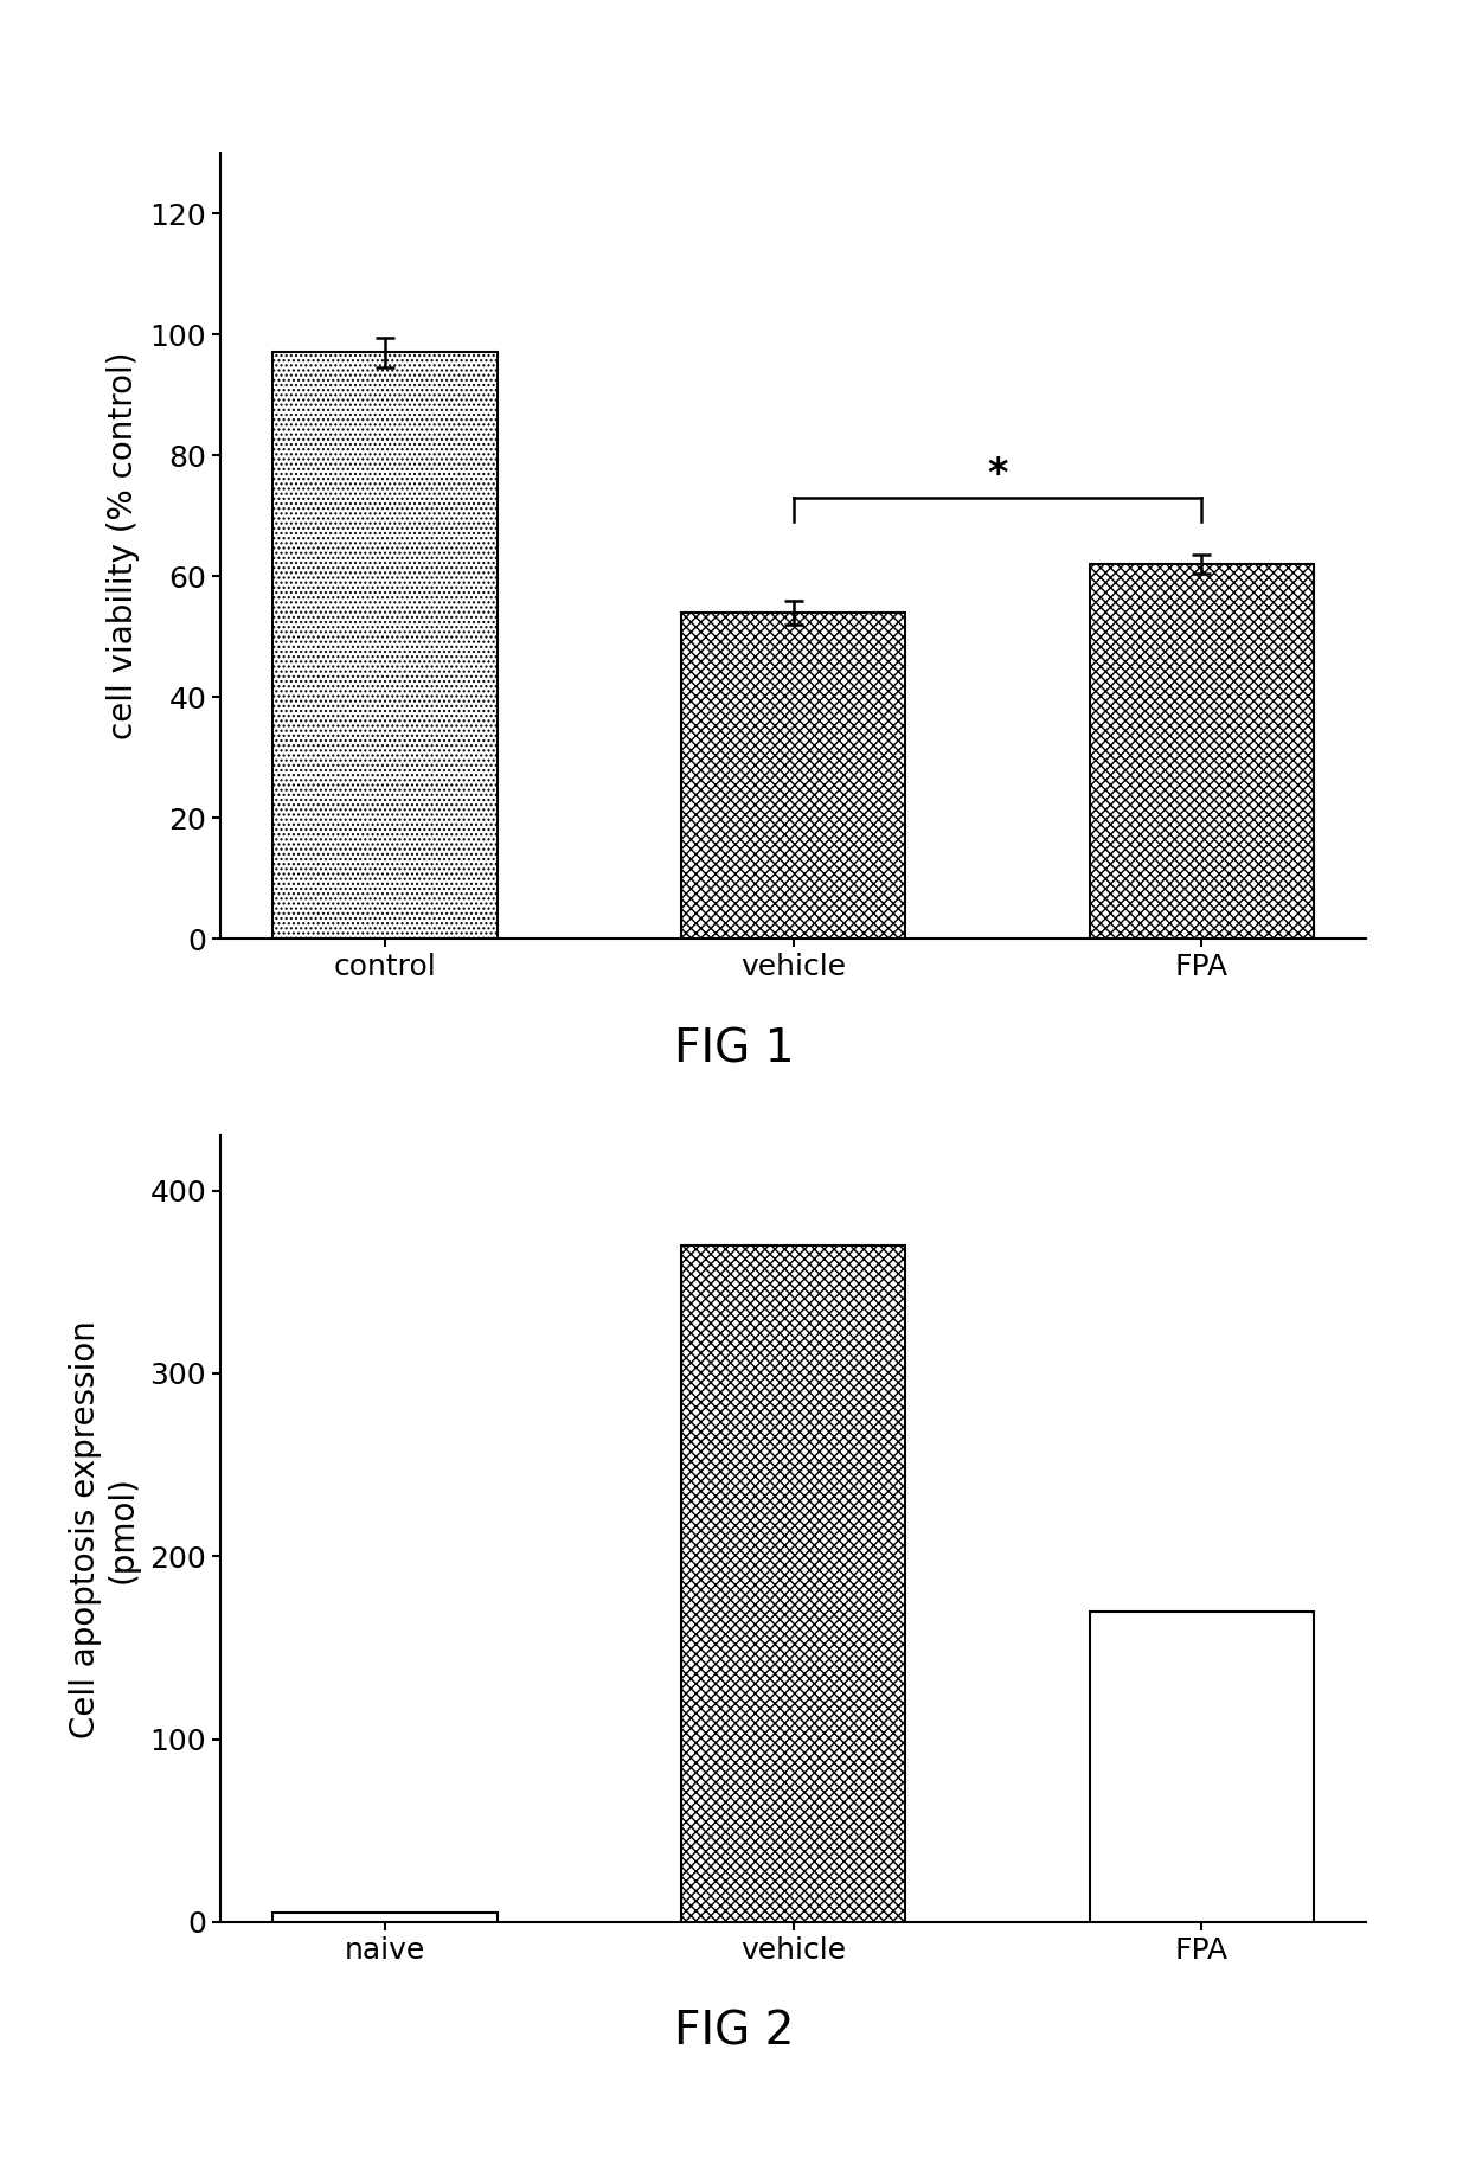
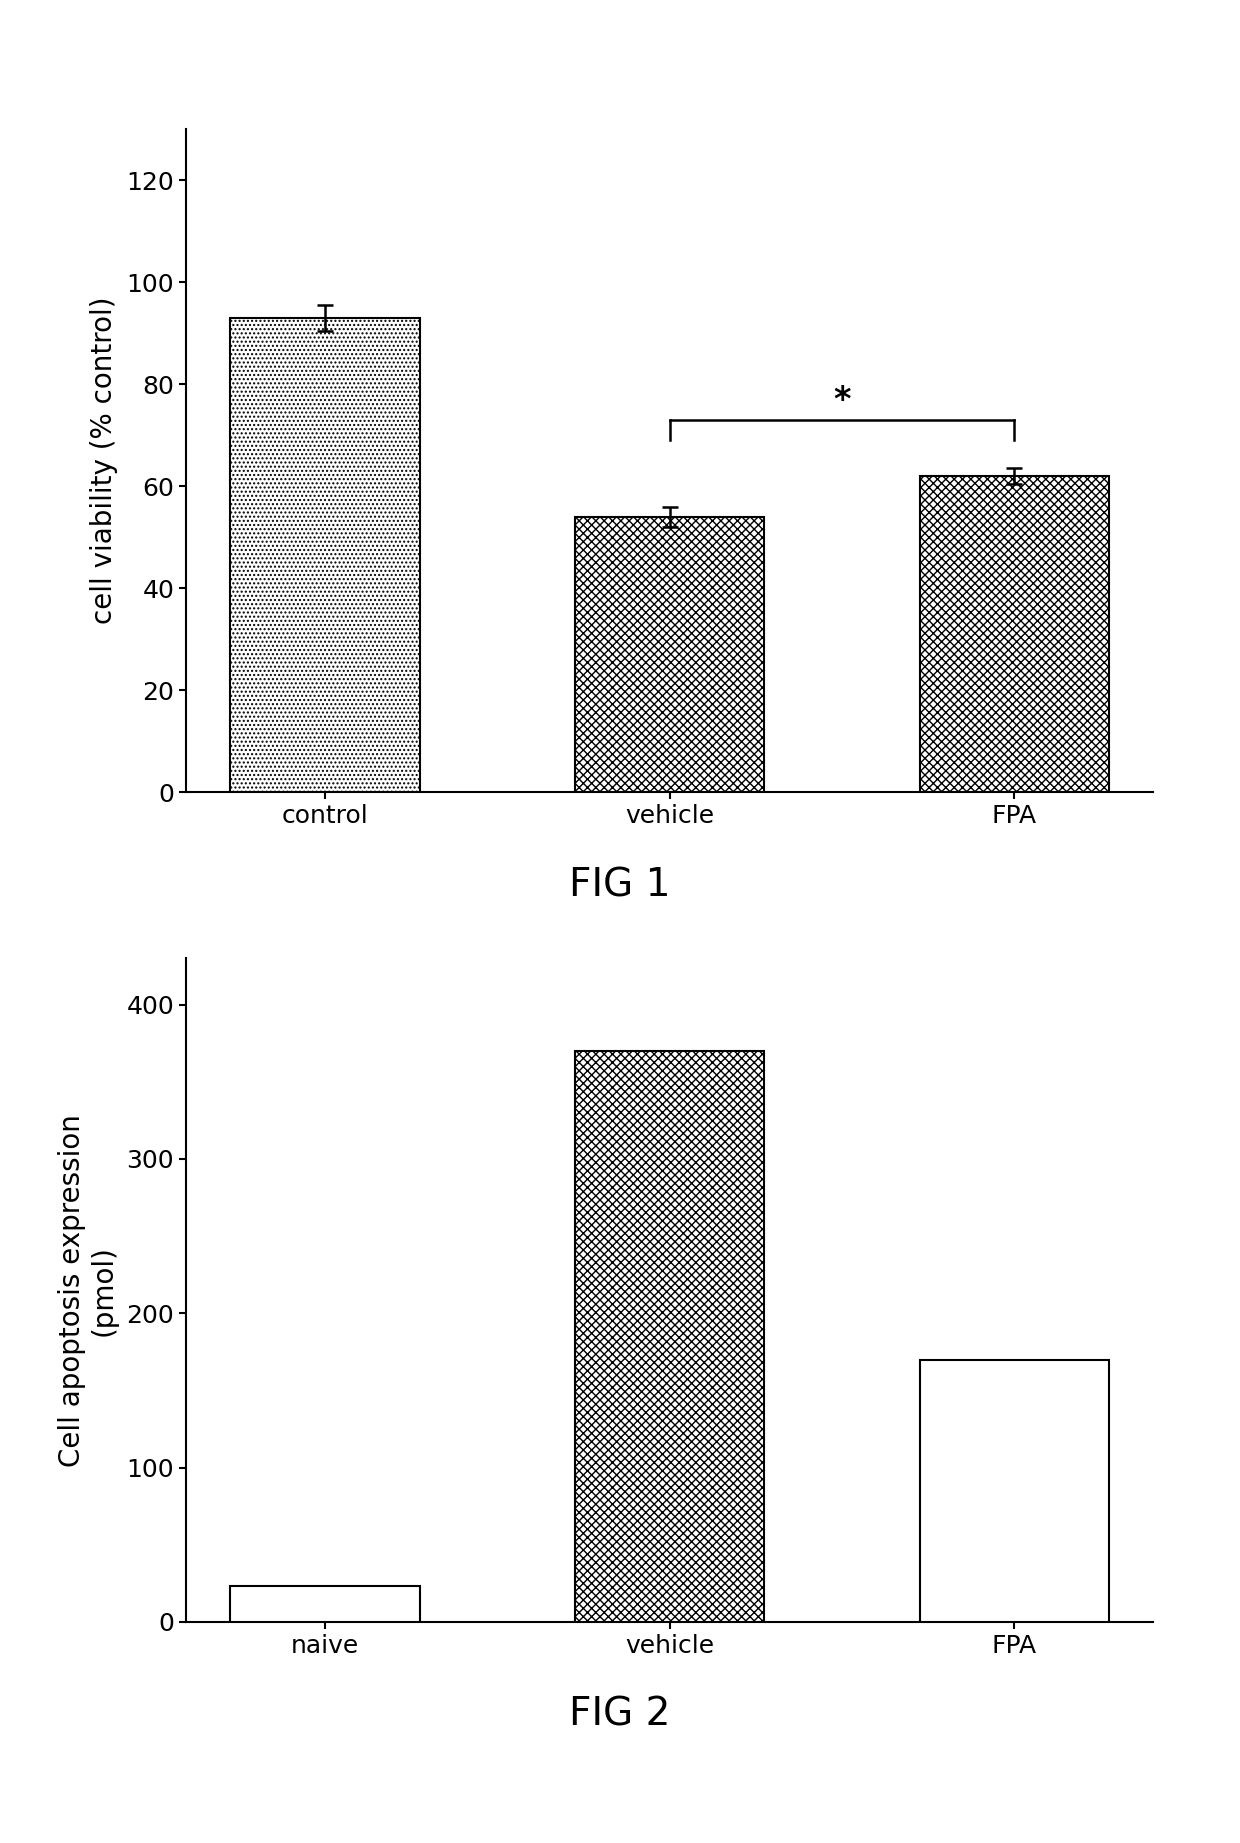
control: 97 -> 93
naive: 5 -> 23
